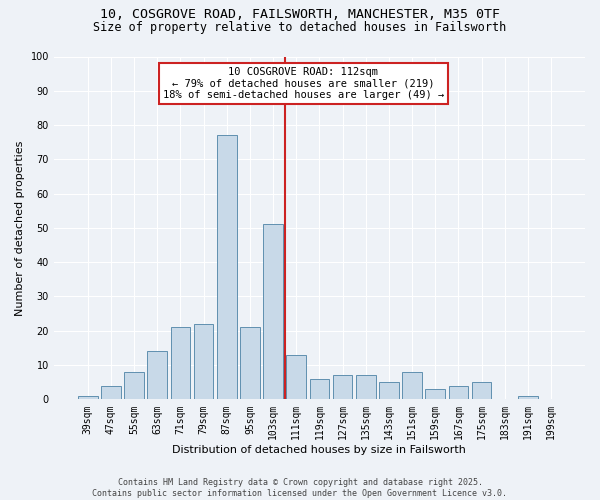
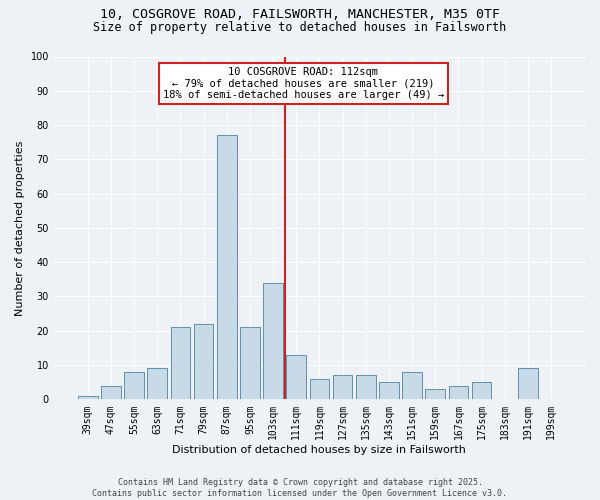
63sqm: 14 -> 9
103sqm: 51 -> 34
191sqm: 1 -> 9
